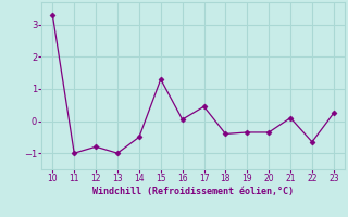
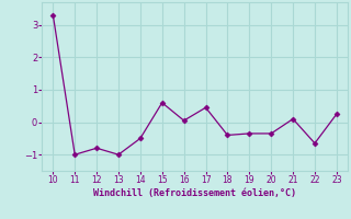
15: 1.30 -> 0.60
